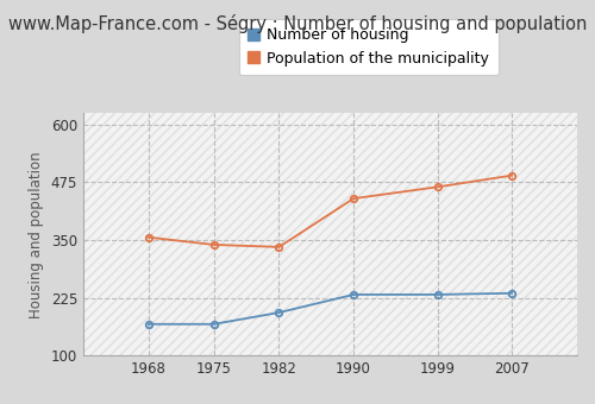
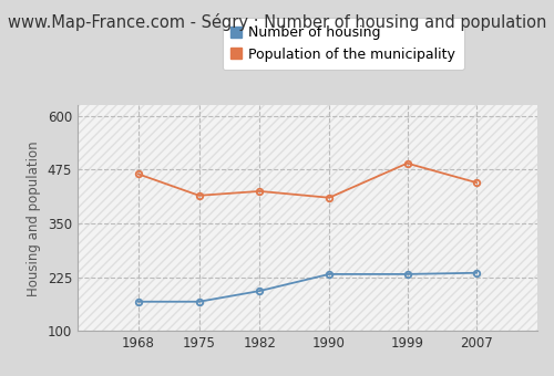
Population of the municipality/1968: 356 -> 465
Population of the municipality/1975: 340 -> 415
Population of the municipality/1982: 335 -> 425
Population of the municipality/1990: 440 -> 410
Population of the municipality/1999: 465 -> 490
Population of the municipality/2007: 490 -> 445
